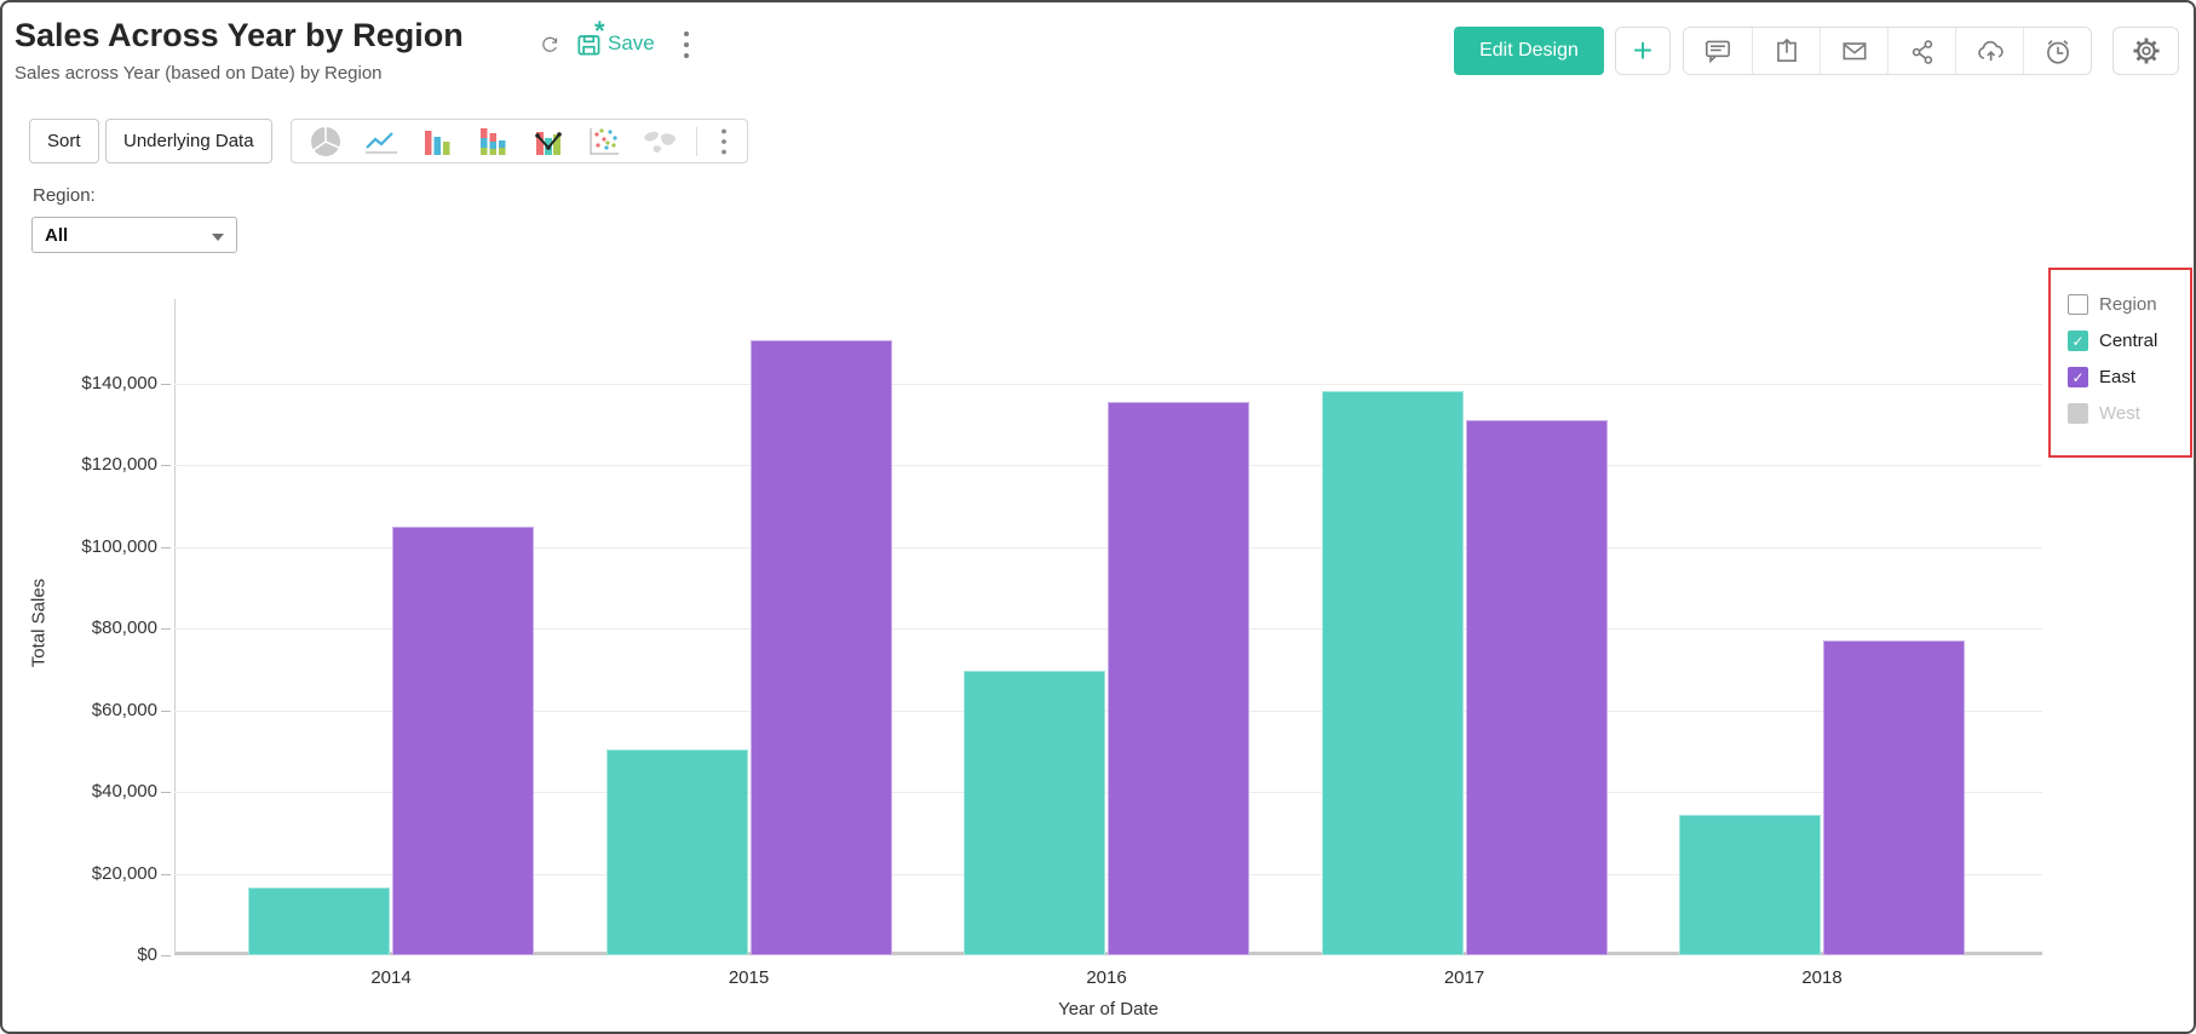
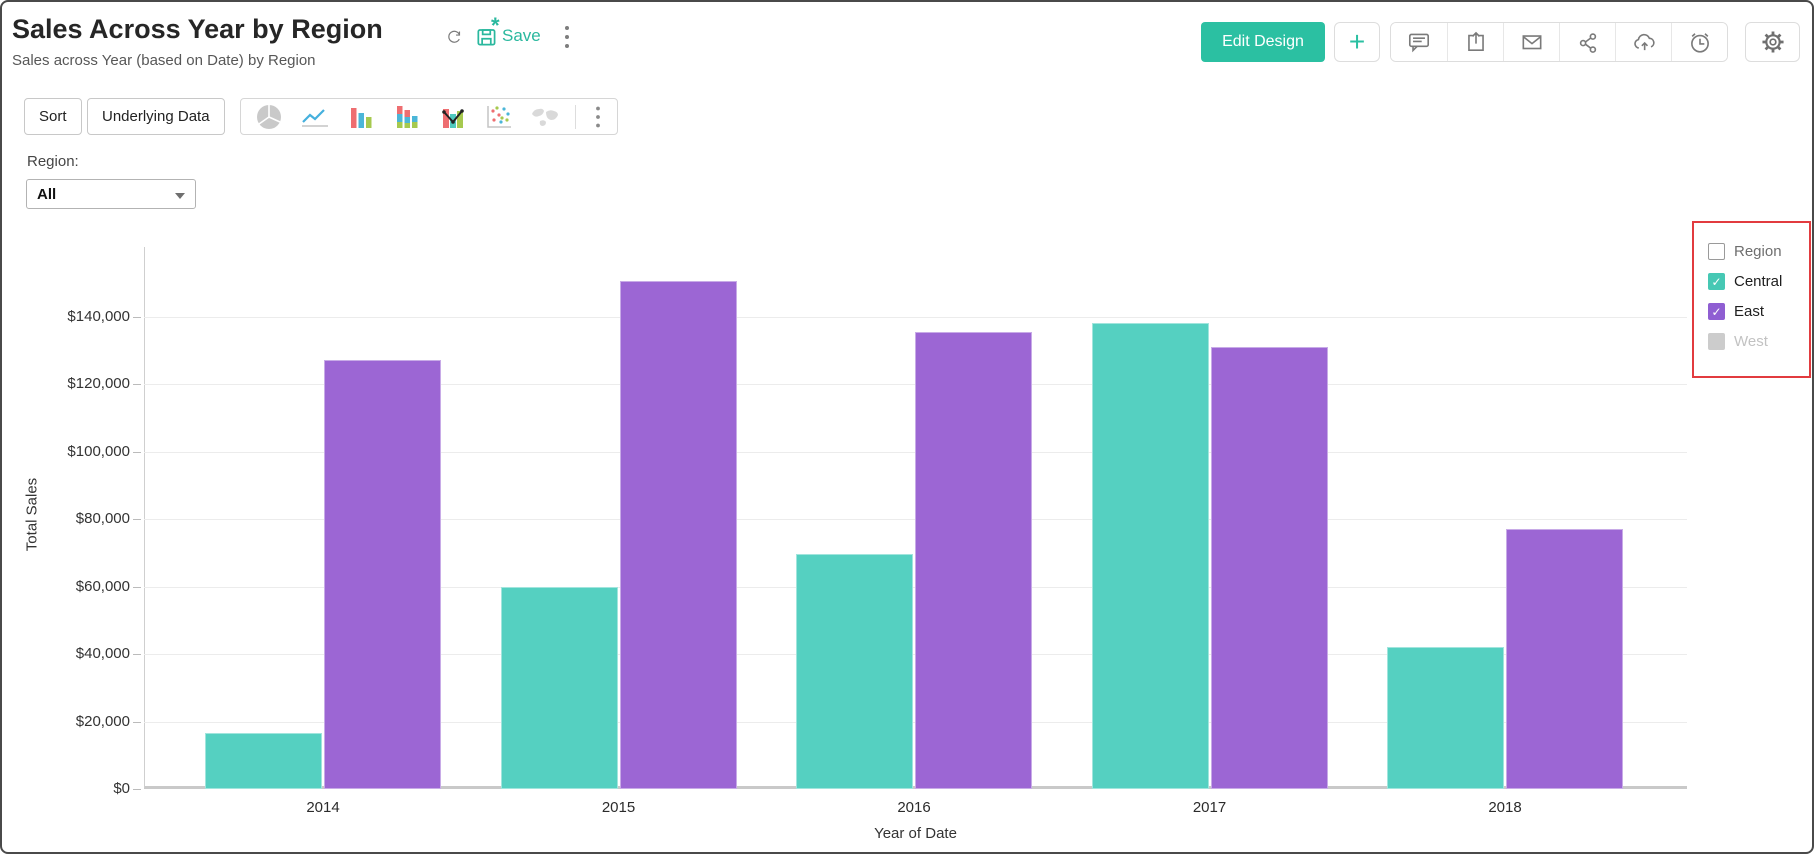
East/2014: $105000 -> $127000
Central/2015: $50000 -> $60000
Central/2018: $34000 -> $42000
